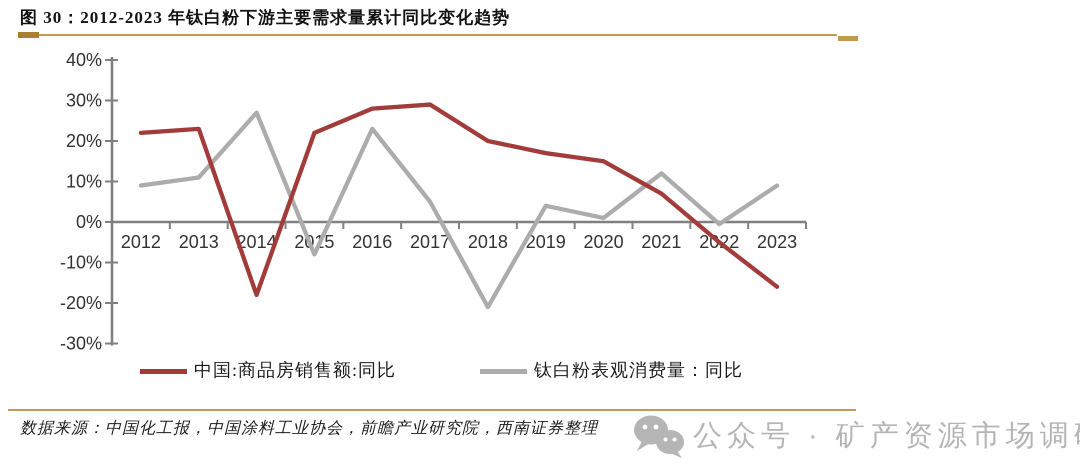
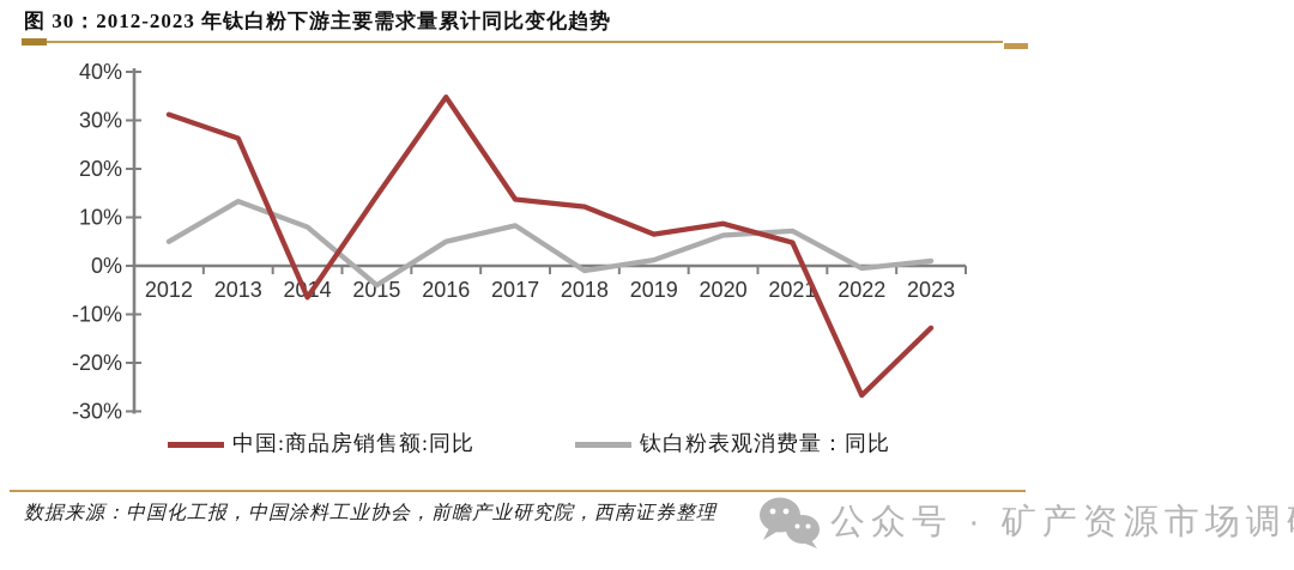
中国:商品房销售额:同比/2012: 22% -> 31%
钛白粉表观消费量：同比/2012: 9% -> 5%
中国:商品房销售额:同比/2013: 23% -> 26%
钛白粉表观消费量：同比/2013: 11% -> 13%
中国:商品房销售额:同比/2014: -18% -> -6%
钛白粉表观消费量：同比/2014: 27% -> 8%
中国:商品房销售额:同比/2015: 22% -> 14%
钛白粉表观消费量：同比/2015: -8% -> -4%
中国:商品房销售额:同比/2016: 28% -> 35%
钛白粉表观消费量：同比/2016: 23% -> 5%
中国:商品房销售额:同比/2017: 29% -> 14%
钛白粉表观消费量：同比/2017: 5% -> 8%
中国:商品房销售额:同比/2018: 20% -> 12%
钛白粉表观消费量：同比/2018: -21% -> -1%
中国:商品房销售额:同比/2019: 17% -> 6%
钛白粉表观消费量：同比/2019: 4% -> 1%
中国:商品房销售额:同比/2020: 15% -> 9%
钛白粉表观消费量：同比/2020: 1% -> 6%
中国:商品房销售额:同比/2021: 7% -> 5%
钛白粉表观消费量：同比/2021: 12% -> 7%
中国:商品房销售额:同比/2022: -5% -> -27%
中国:商品房销售额:同比/2023: -16% -> -13%
钛白粉表观消费量：同比/2023: 9% -> 1%
